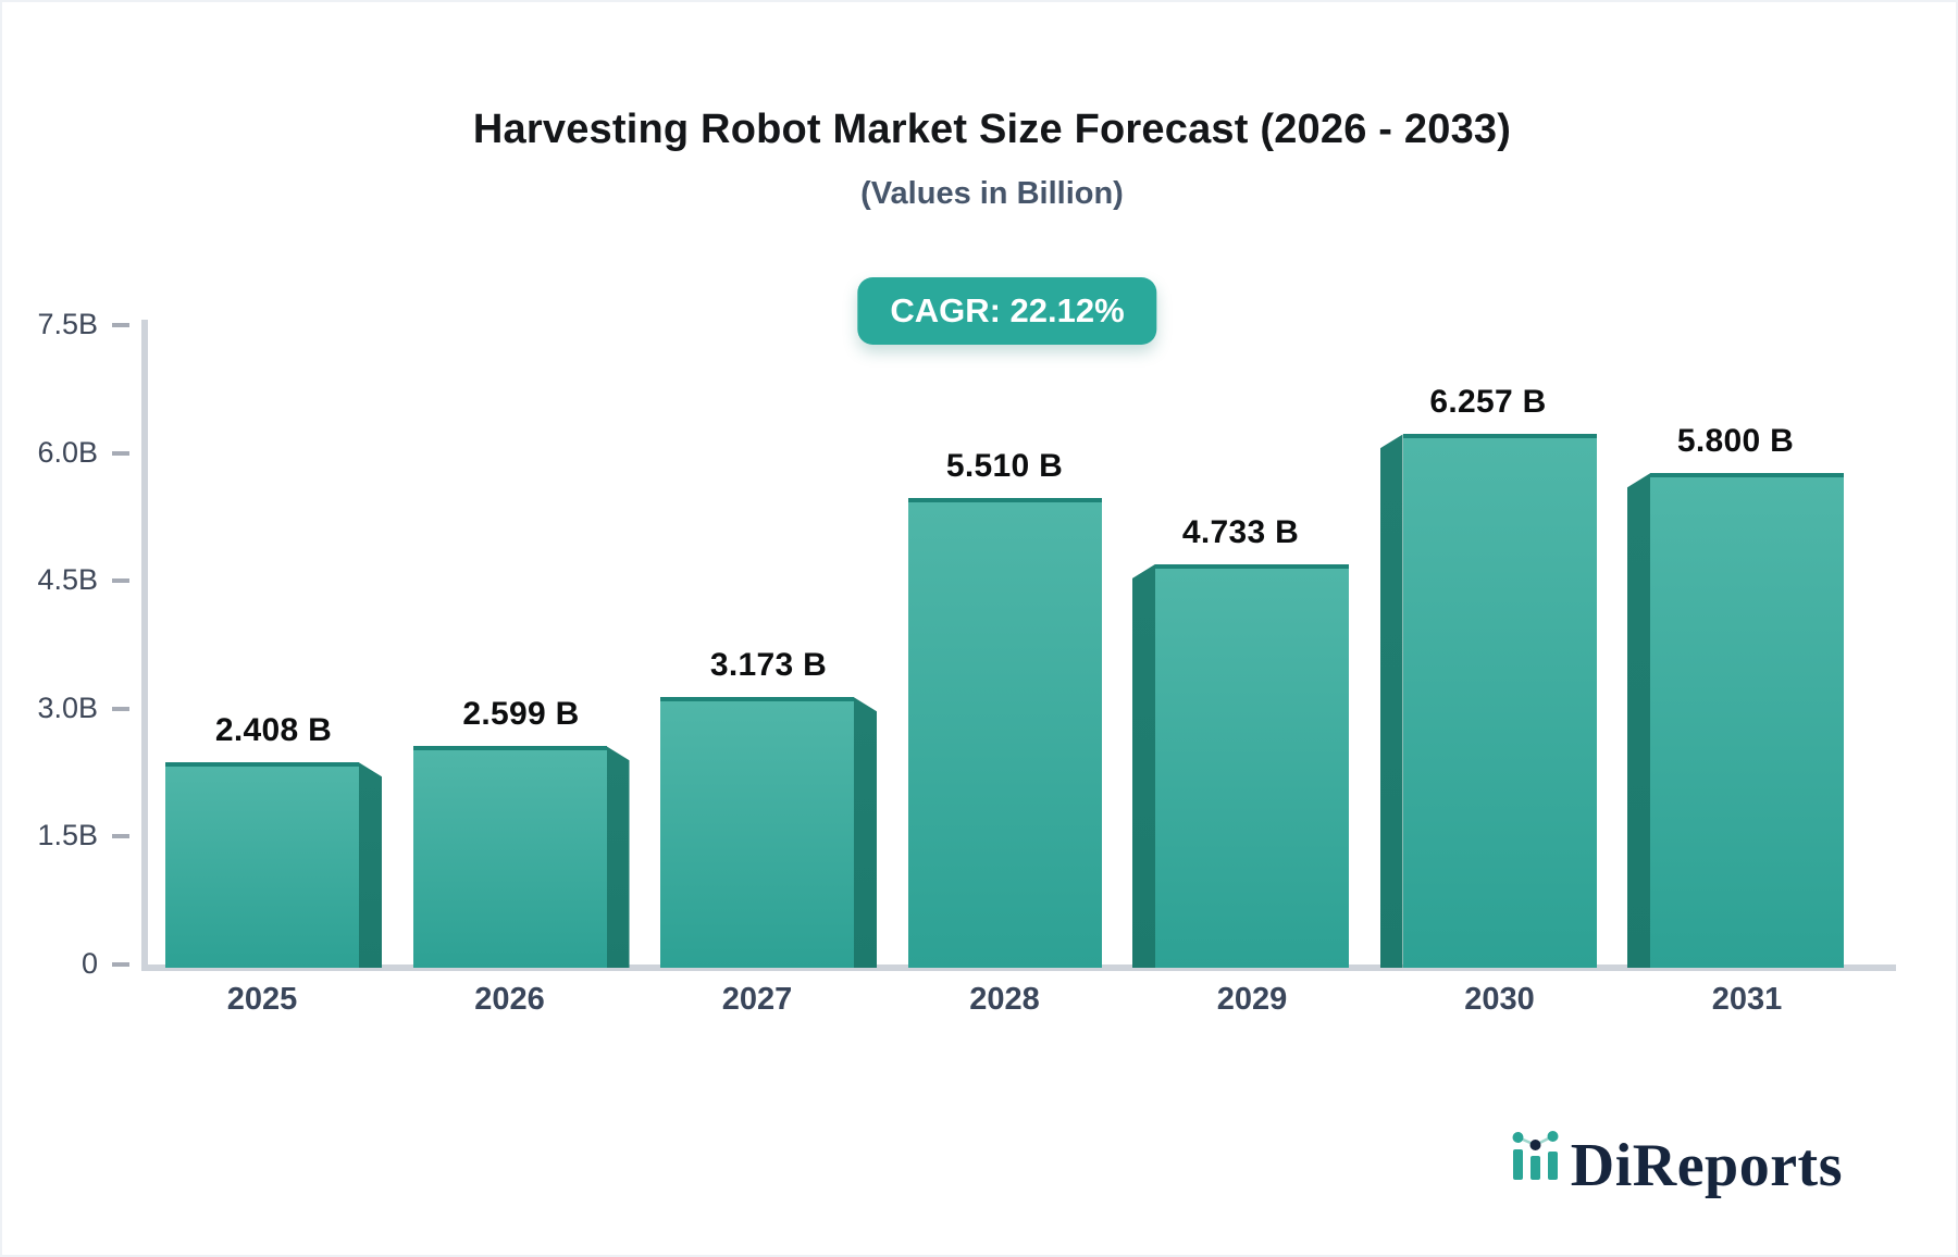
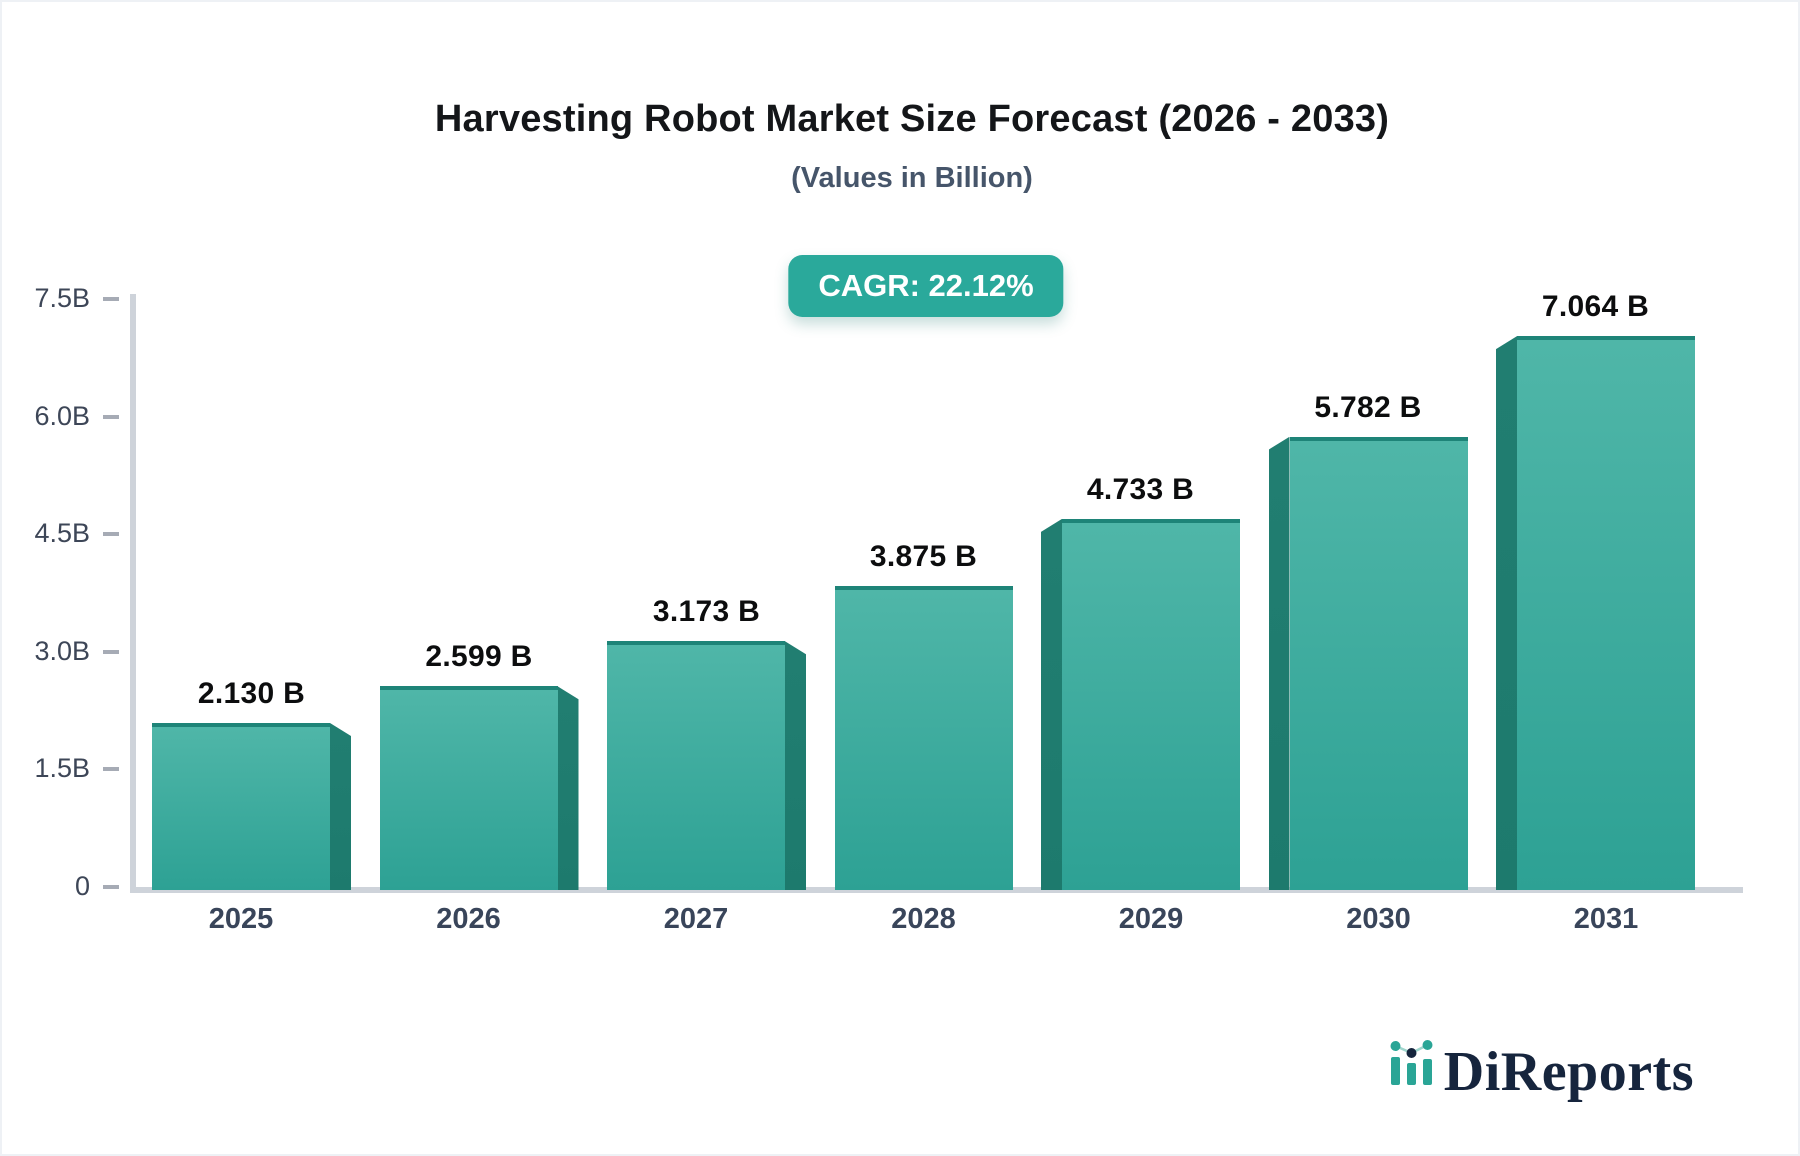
2025: 2.408 -> 2.130
2028: 5.510 -> 3.875
2030: 6.257 -> 5.782
2031: 5.800 -> 7.064
